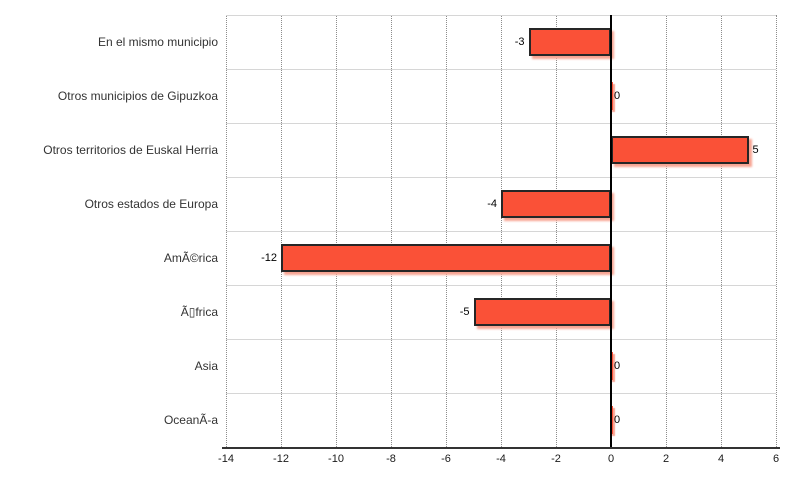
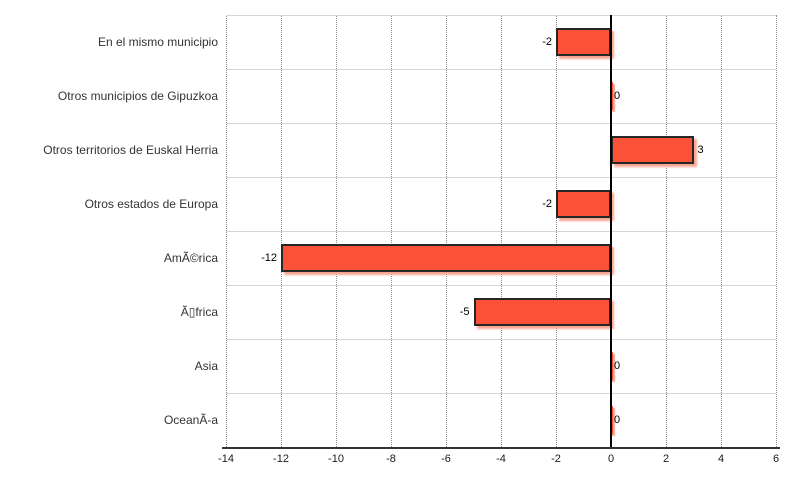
En el mismo municipio: -3 -> -2
Otros territorios de Euskal Herria: 5 -> 3
Otros estados de Europa: -4 -> -2
